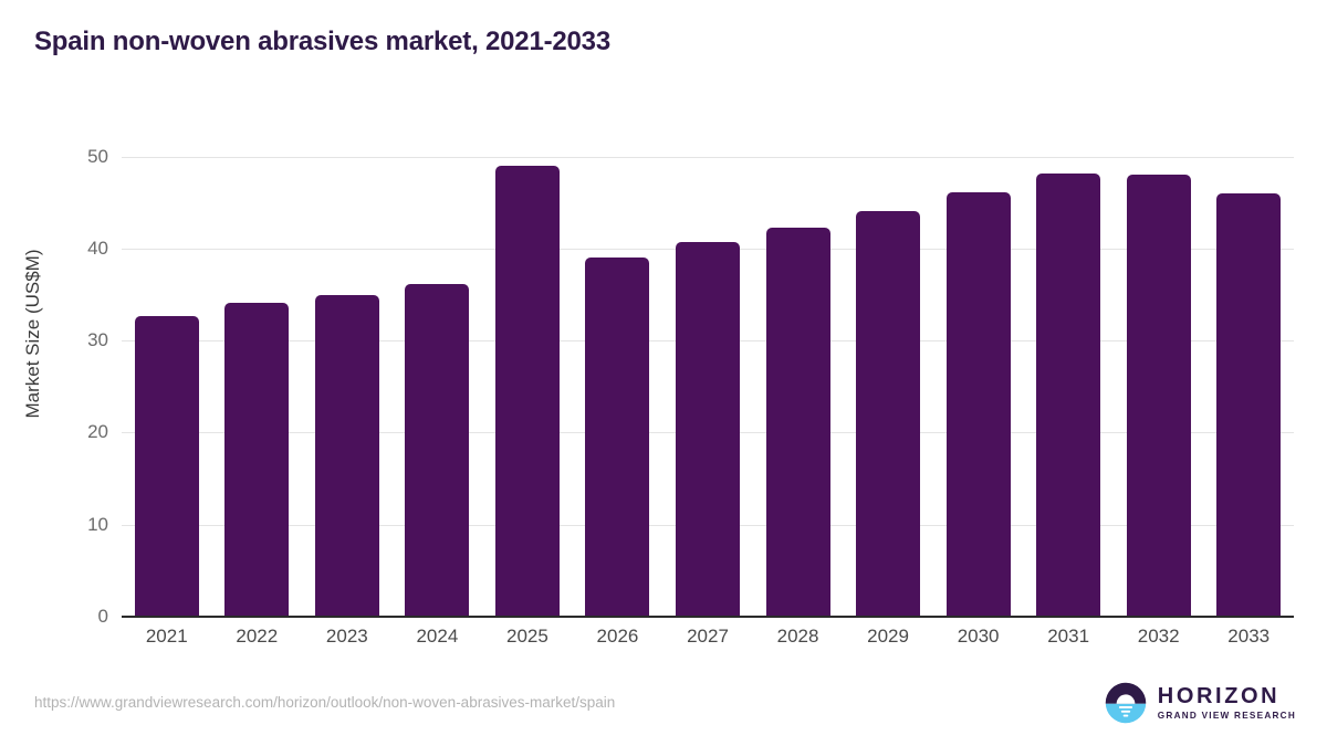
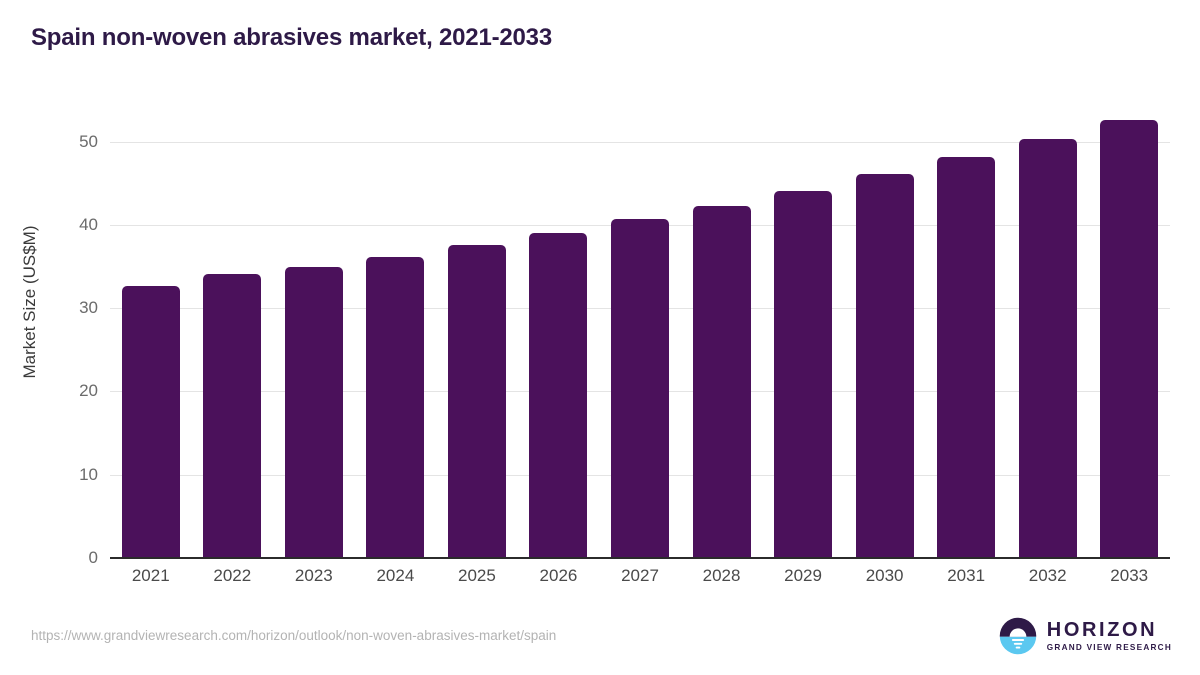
2025: 49 -> 38
2032: 48 -> 50
2033: 46 -> 53
